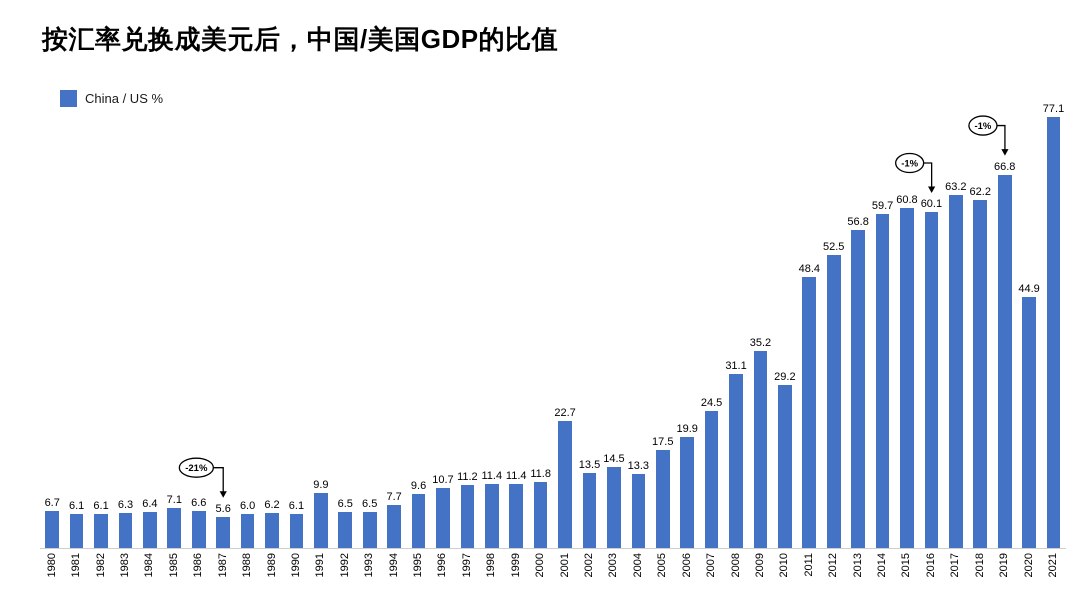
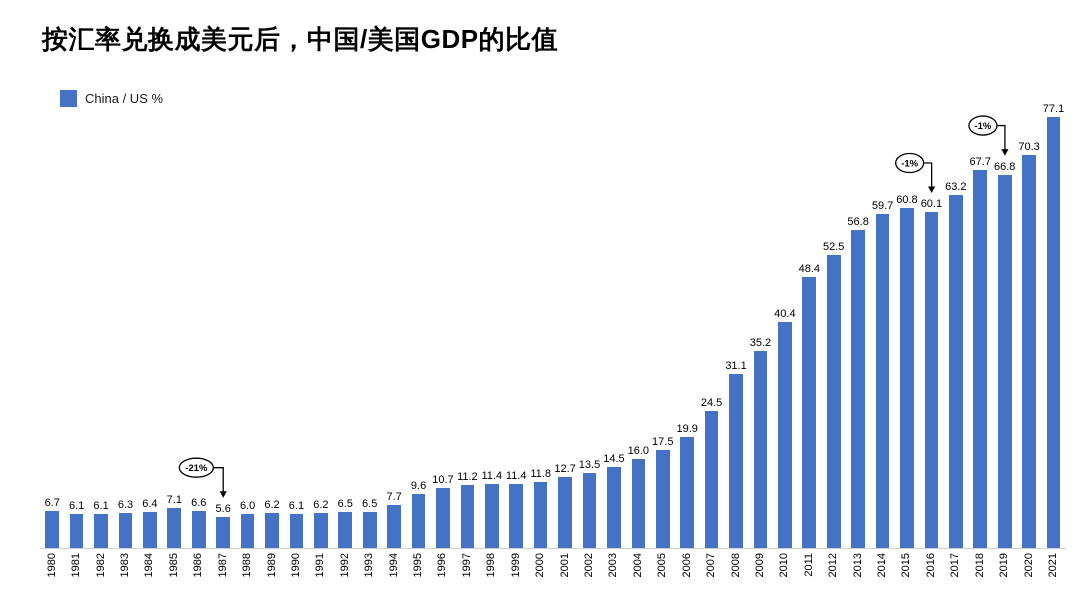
1991: 9.9 -> 6.2
2001: 22.7 -> 12.7
2004: 13.3 -> 16.0
2010: 29.2 -> 40.4
2018: 62.2 -> 67.7
2020: 44.9 -> 70.3
